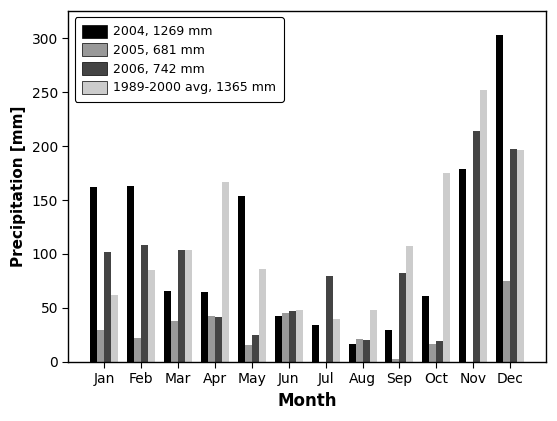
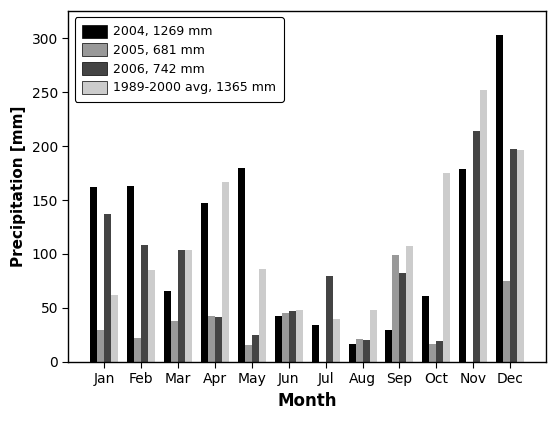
2006, 742 mm/Jan: 102 -> 137
2004, 1269 mm/Apr: 65 -> 147
2004, 1269 mm/May: 154 -> 180
2005, 681 mm/Sep: 3 -> 99
